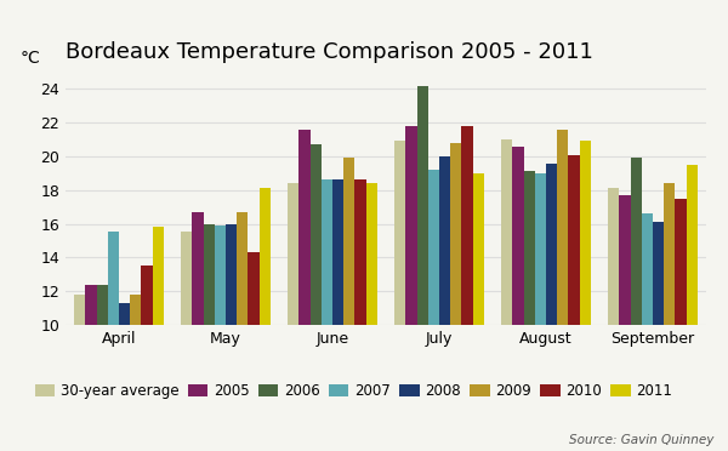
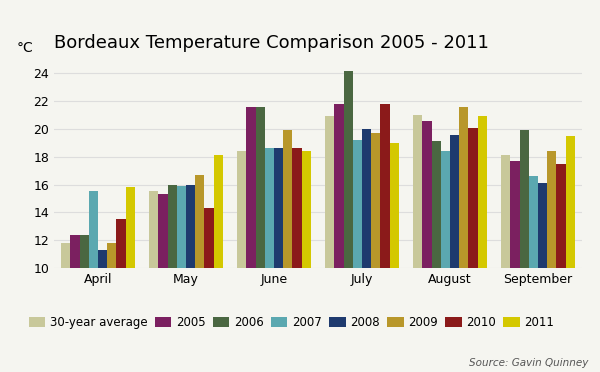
2005/May: 16.7 -> 15.3
2006/June: 20.7 -> 21.6
2009/July: 20.8 -> 19.7
2007/August: 19.0 -> 18.4
